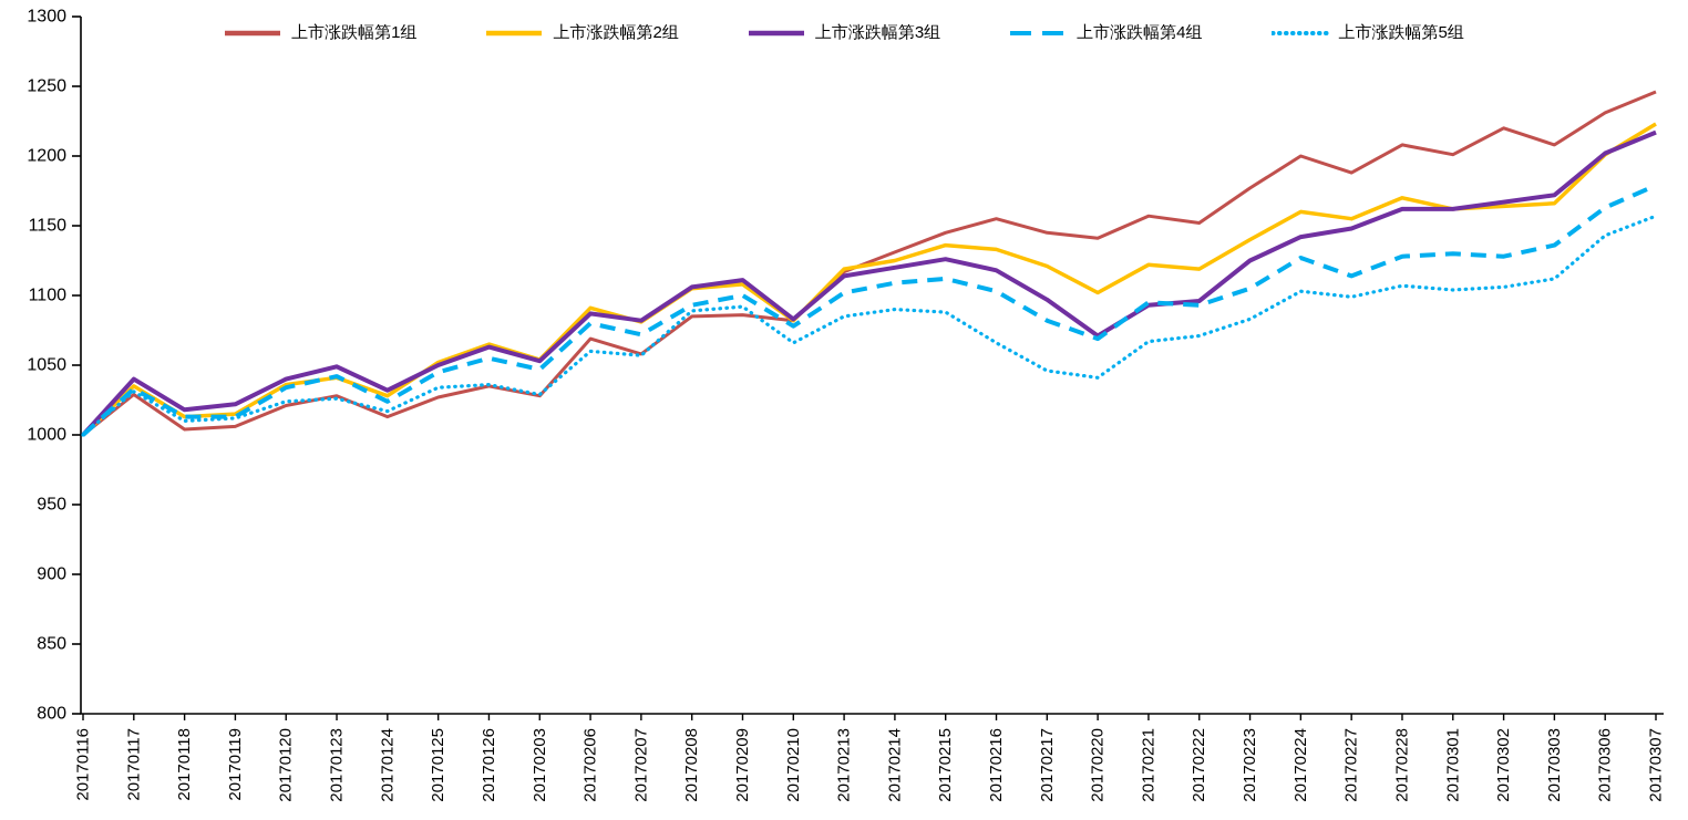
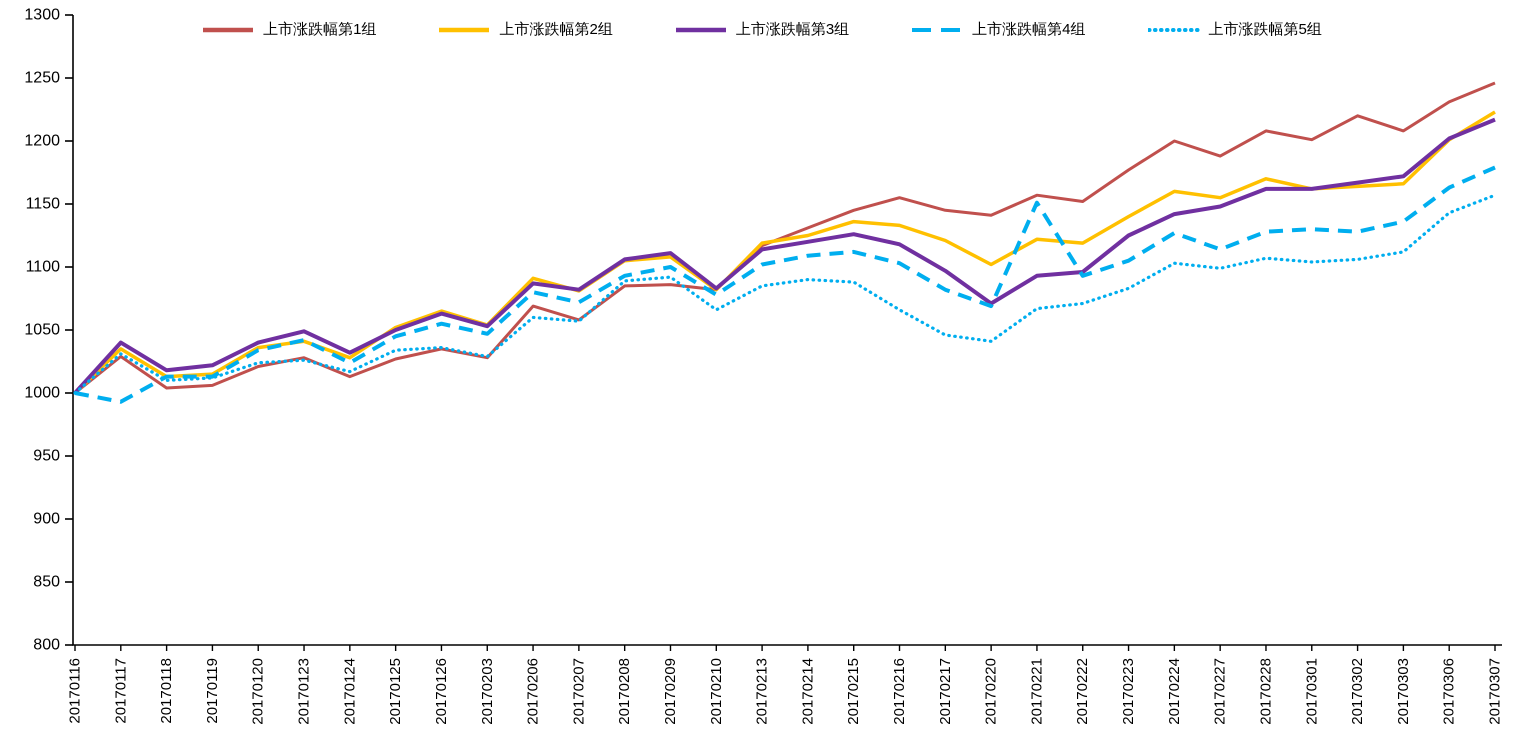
上市涨跌幅第4组/20170117: 1033 -> 993
上市涨跌幅第4组/20170221: 1095 -> 1151
